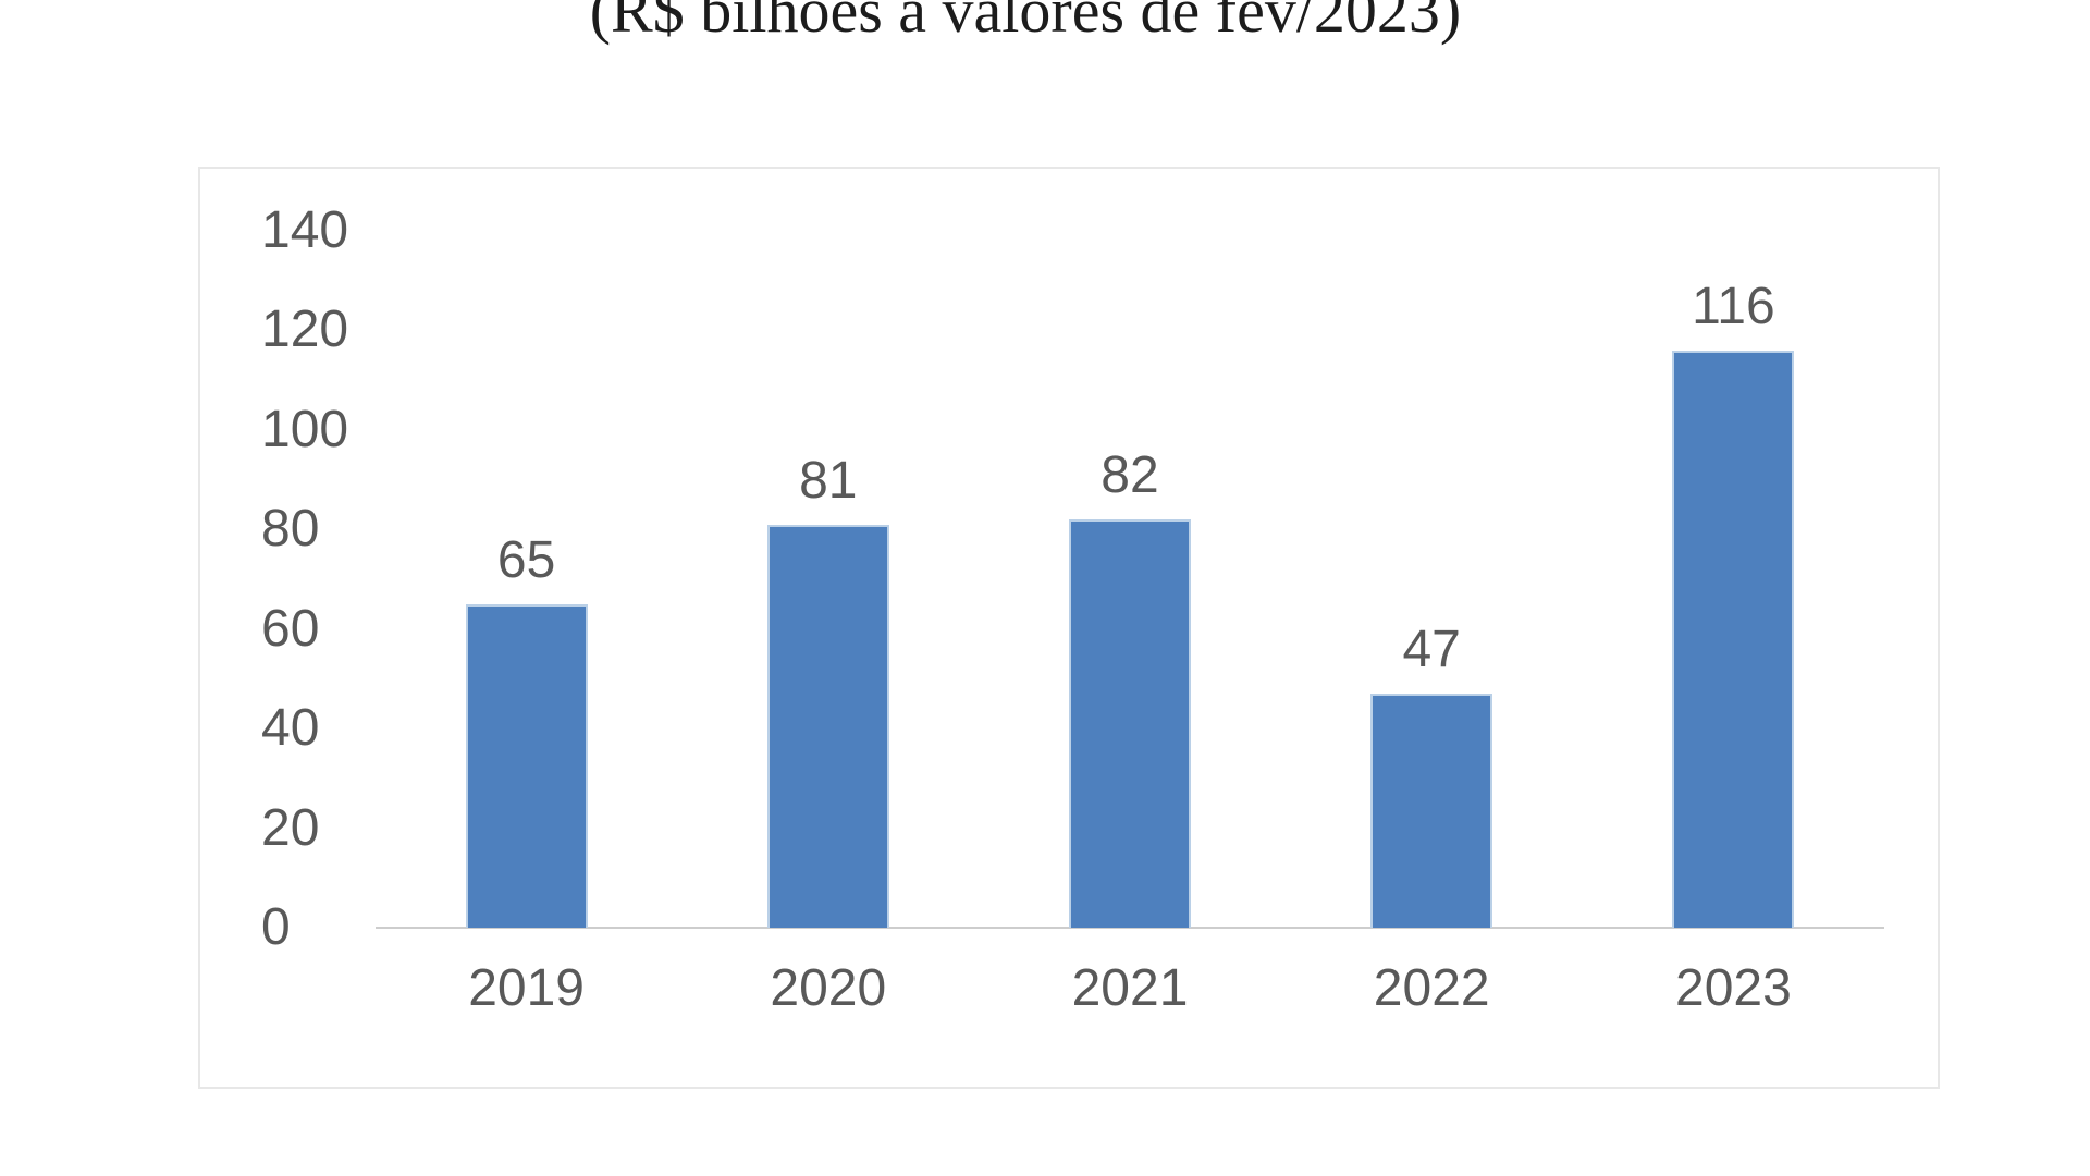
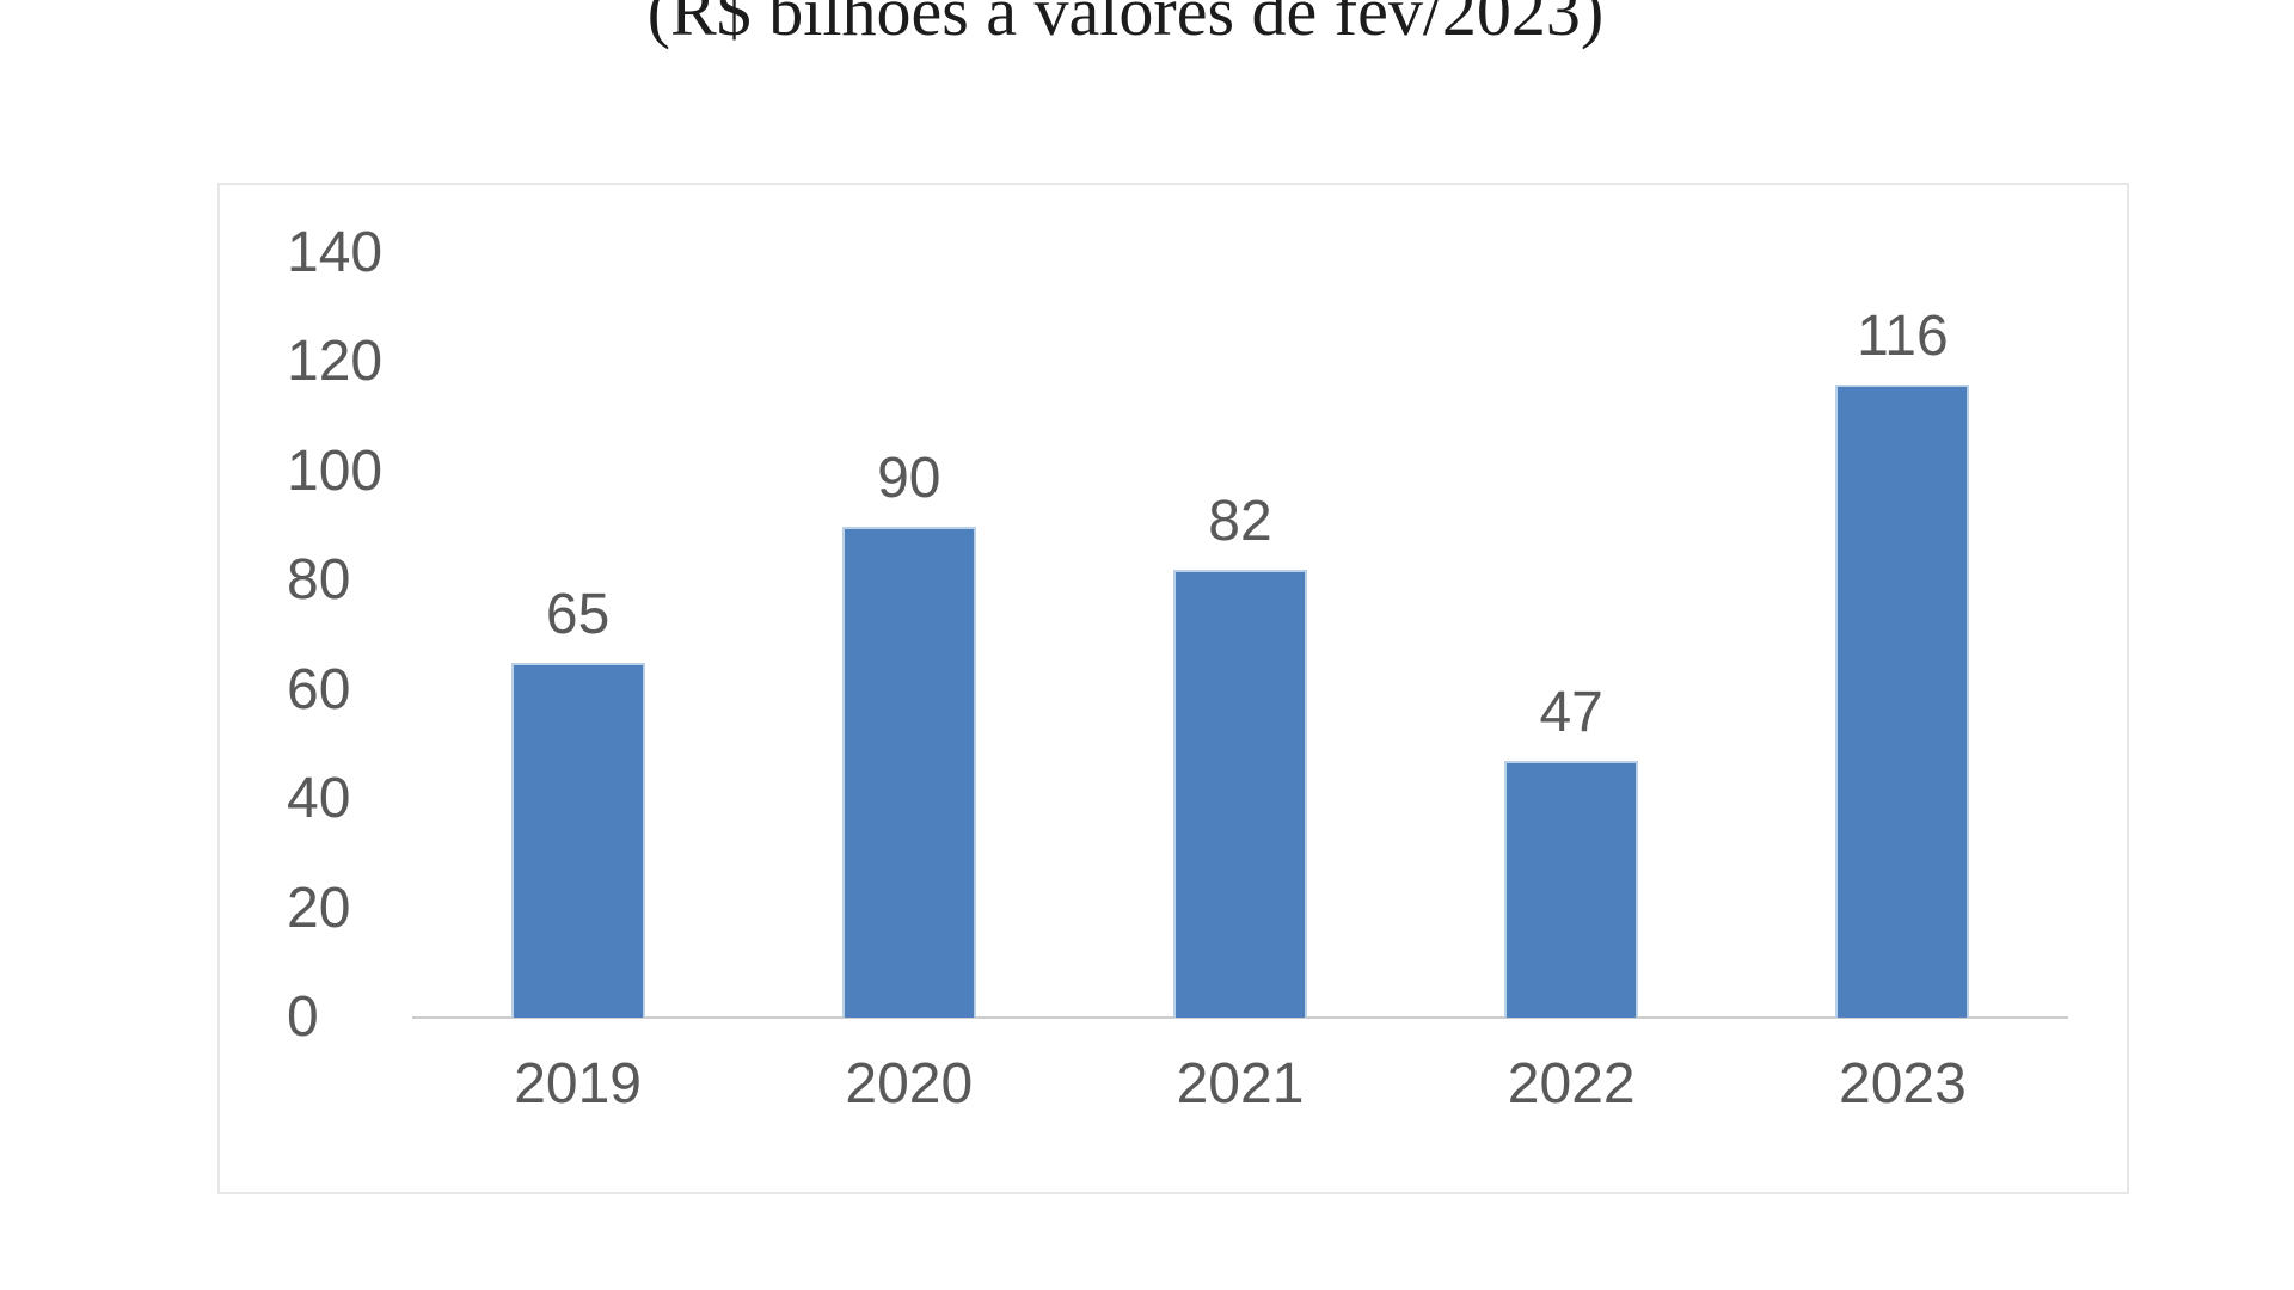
2020: 81 -> 90
